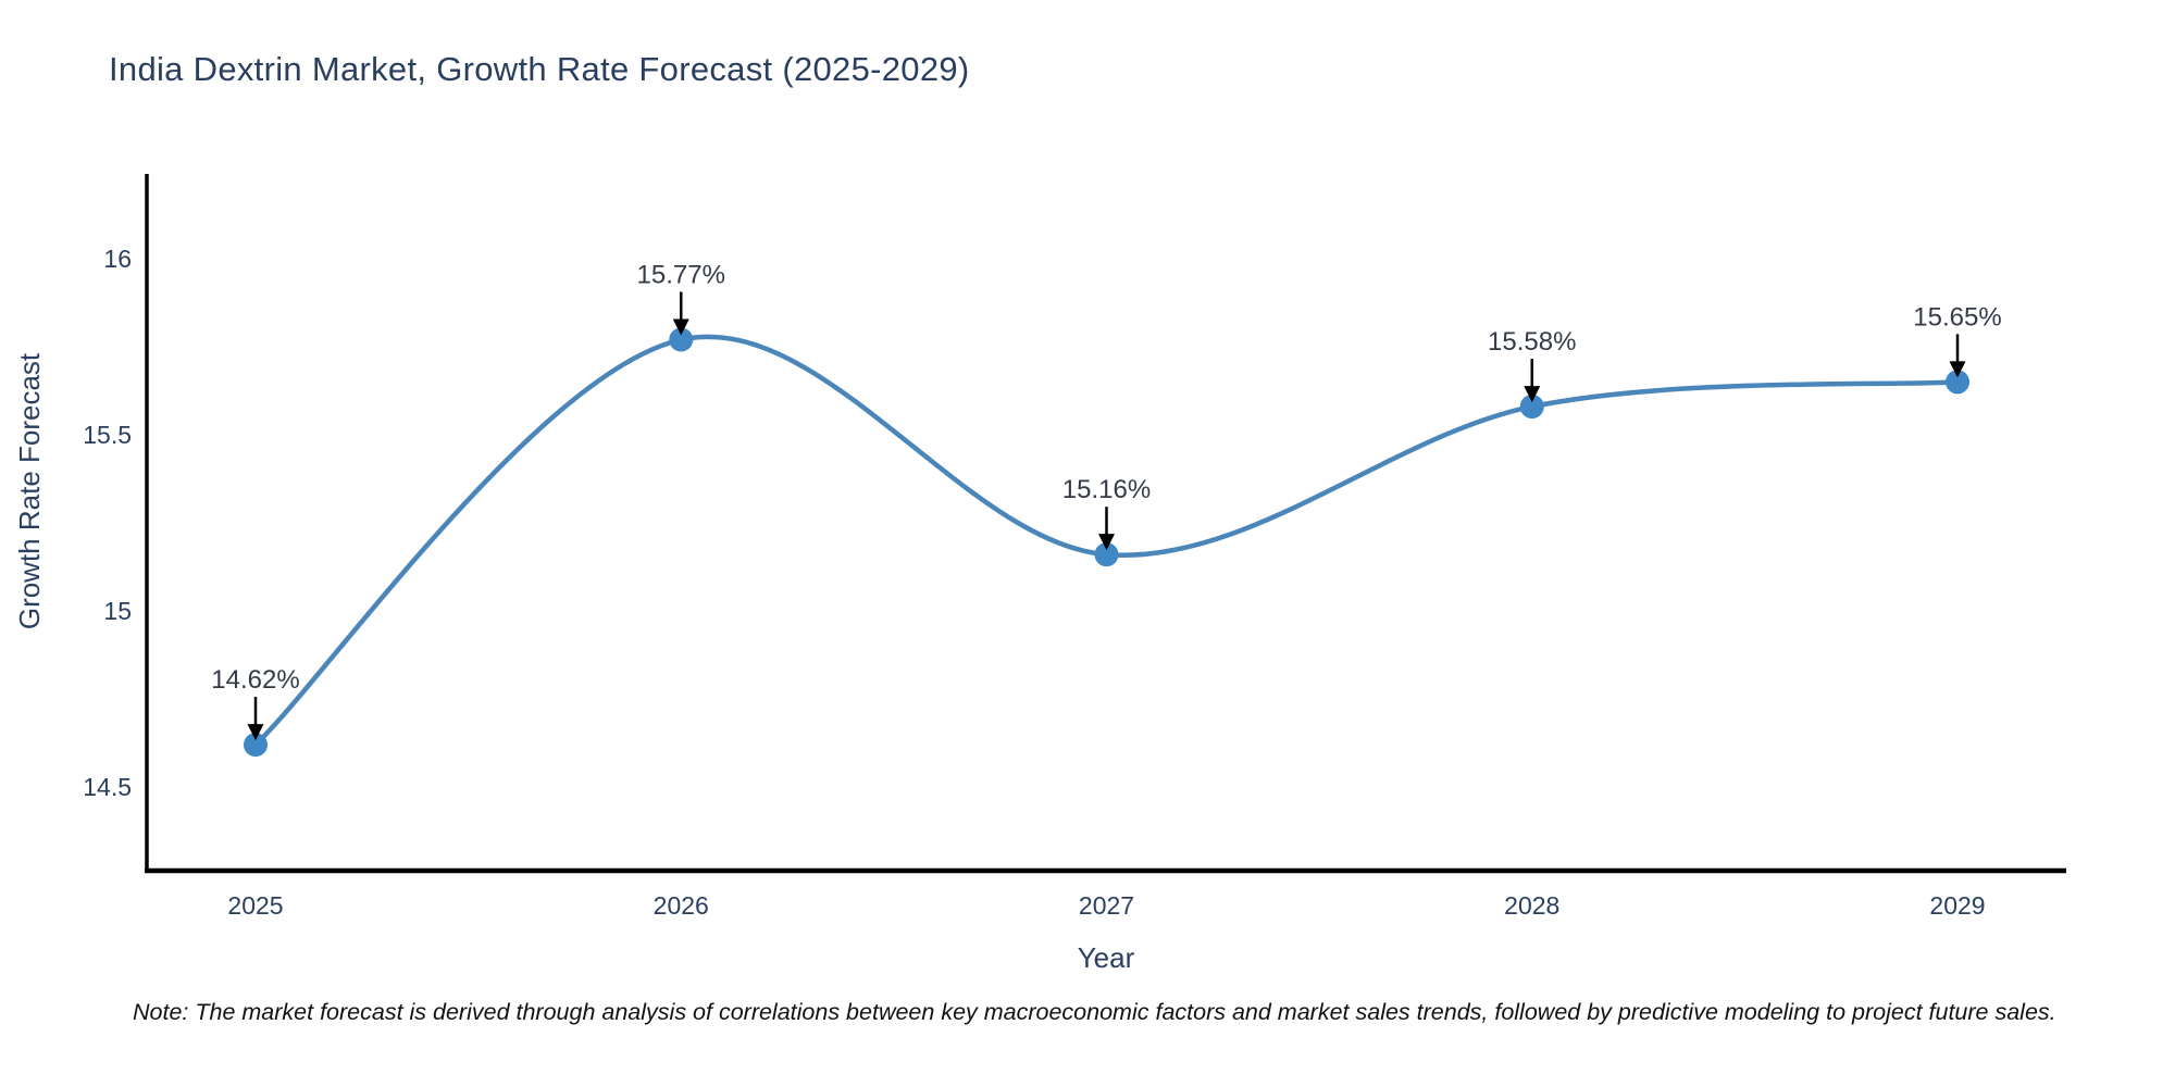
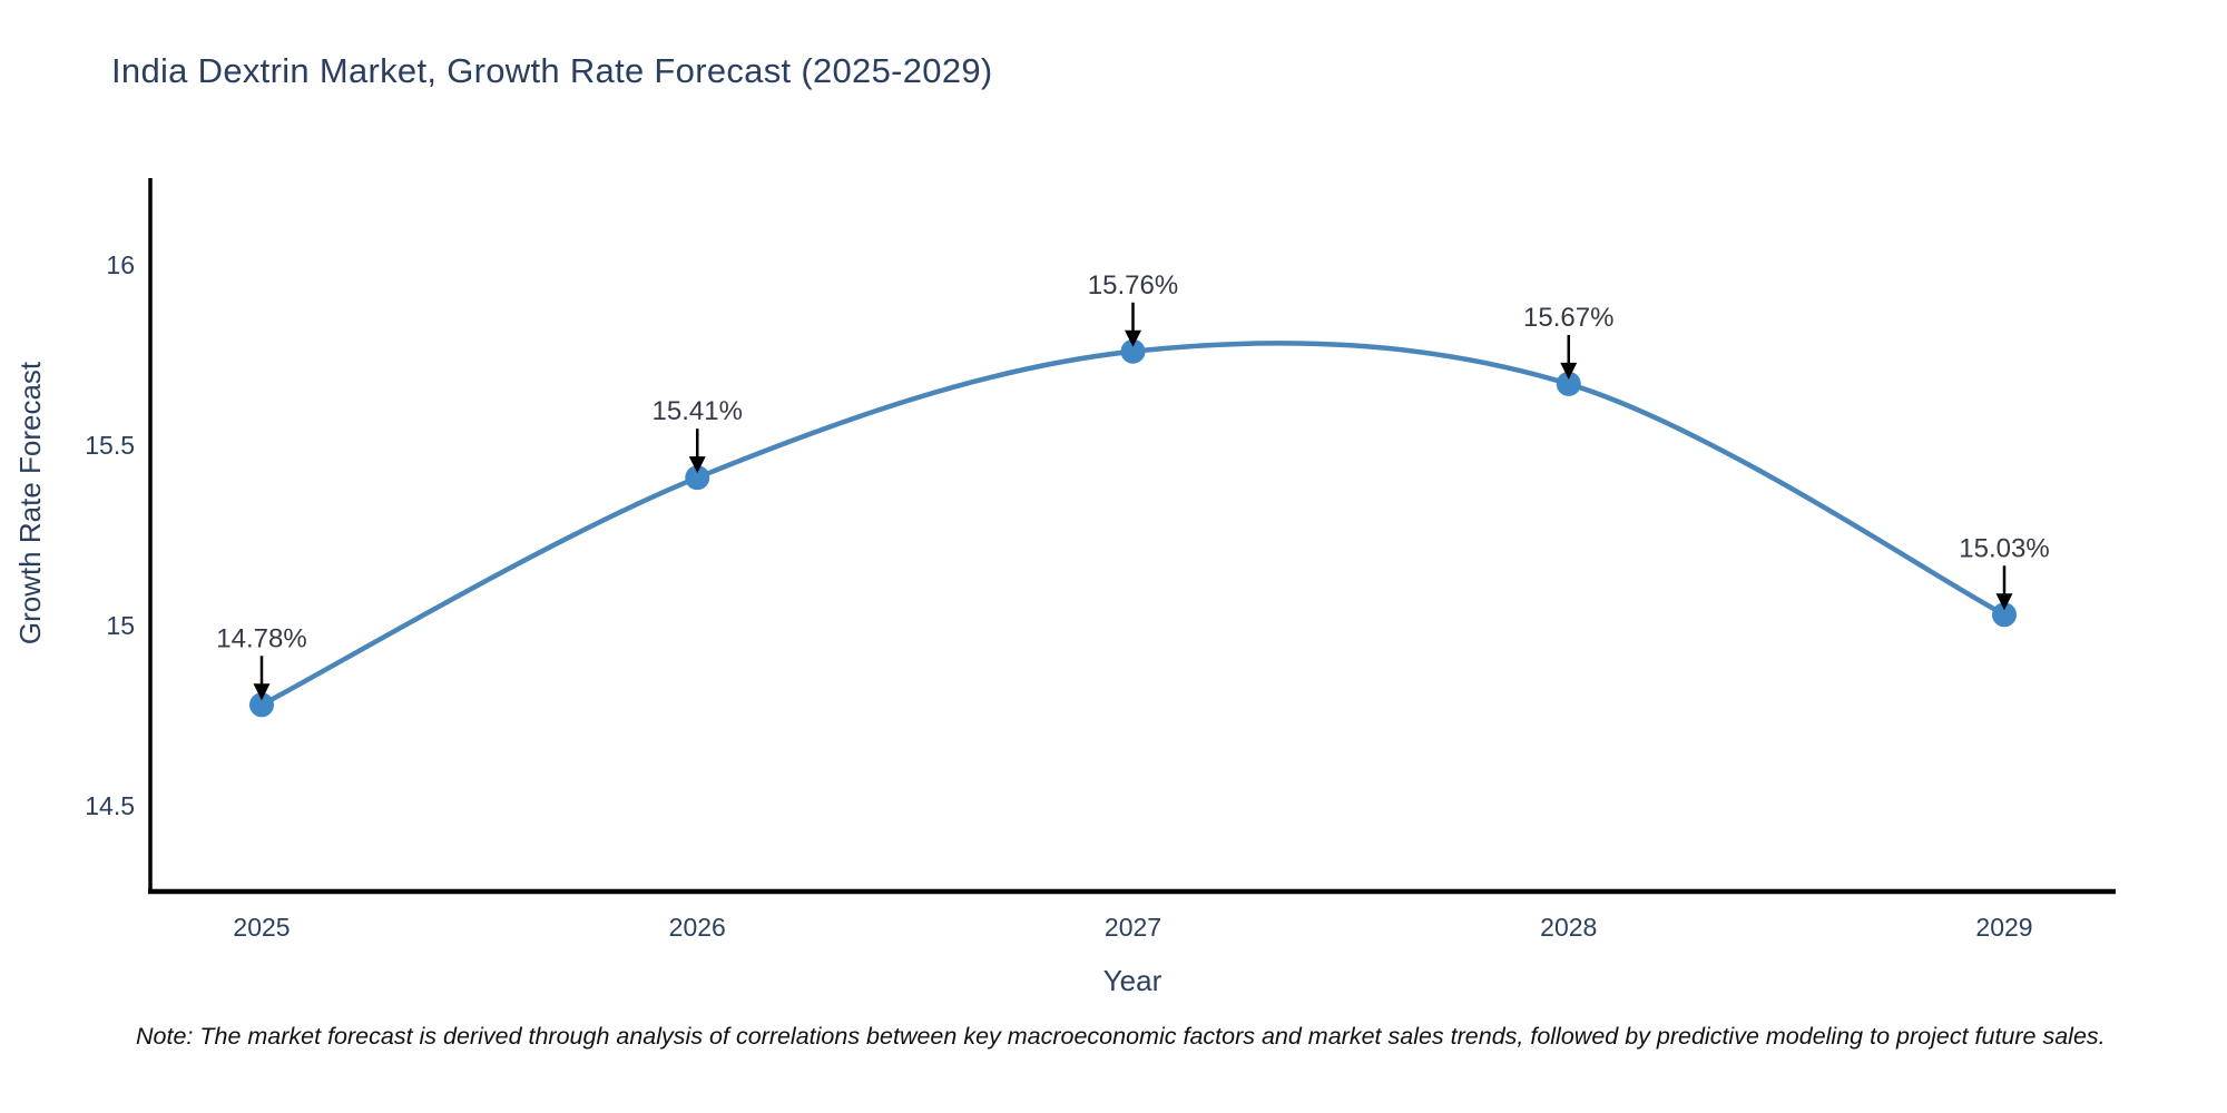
2025: 14.62% -> 14.78%
2026: 15.77% -> 15.41%
2027: 15.16% -> 15.76%
2028: 15.58% -> 15.67%
2029: 15.65% -> 15.03%
